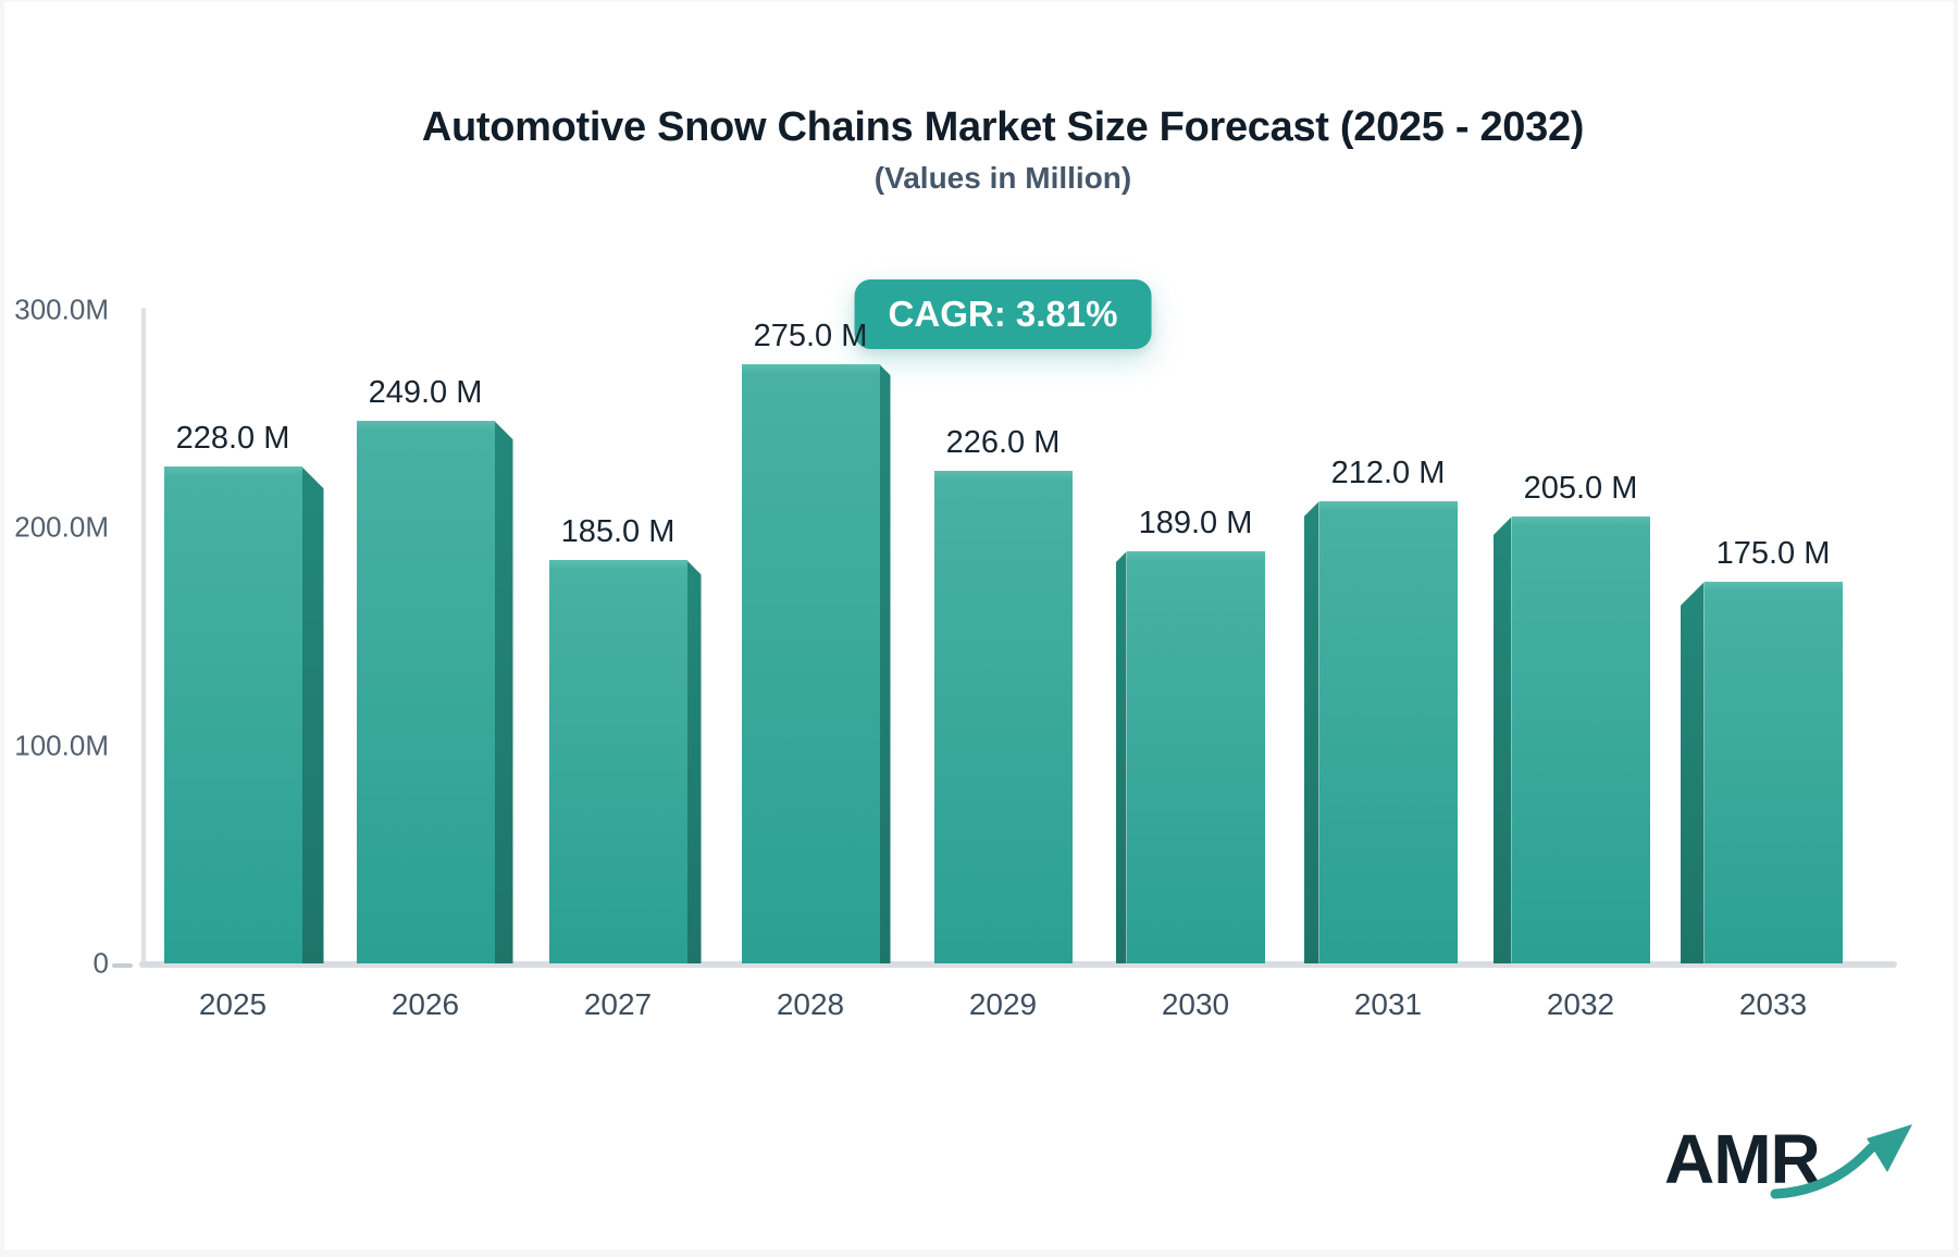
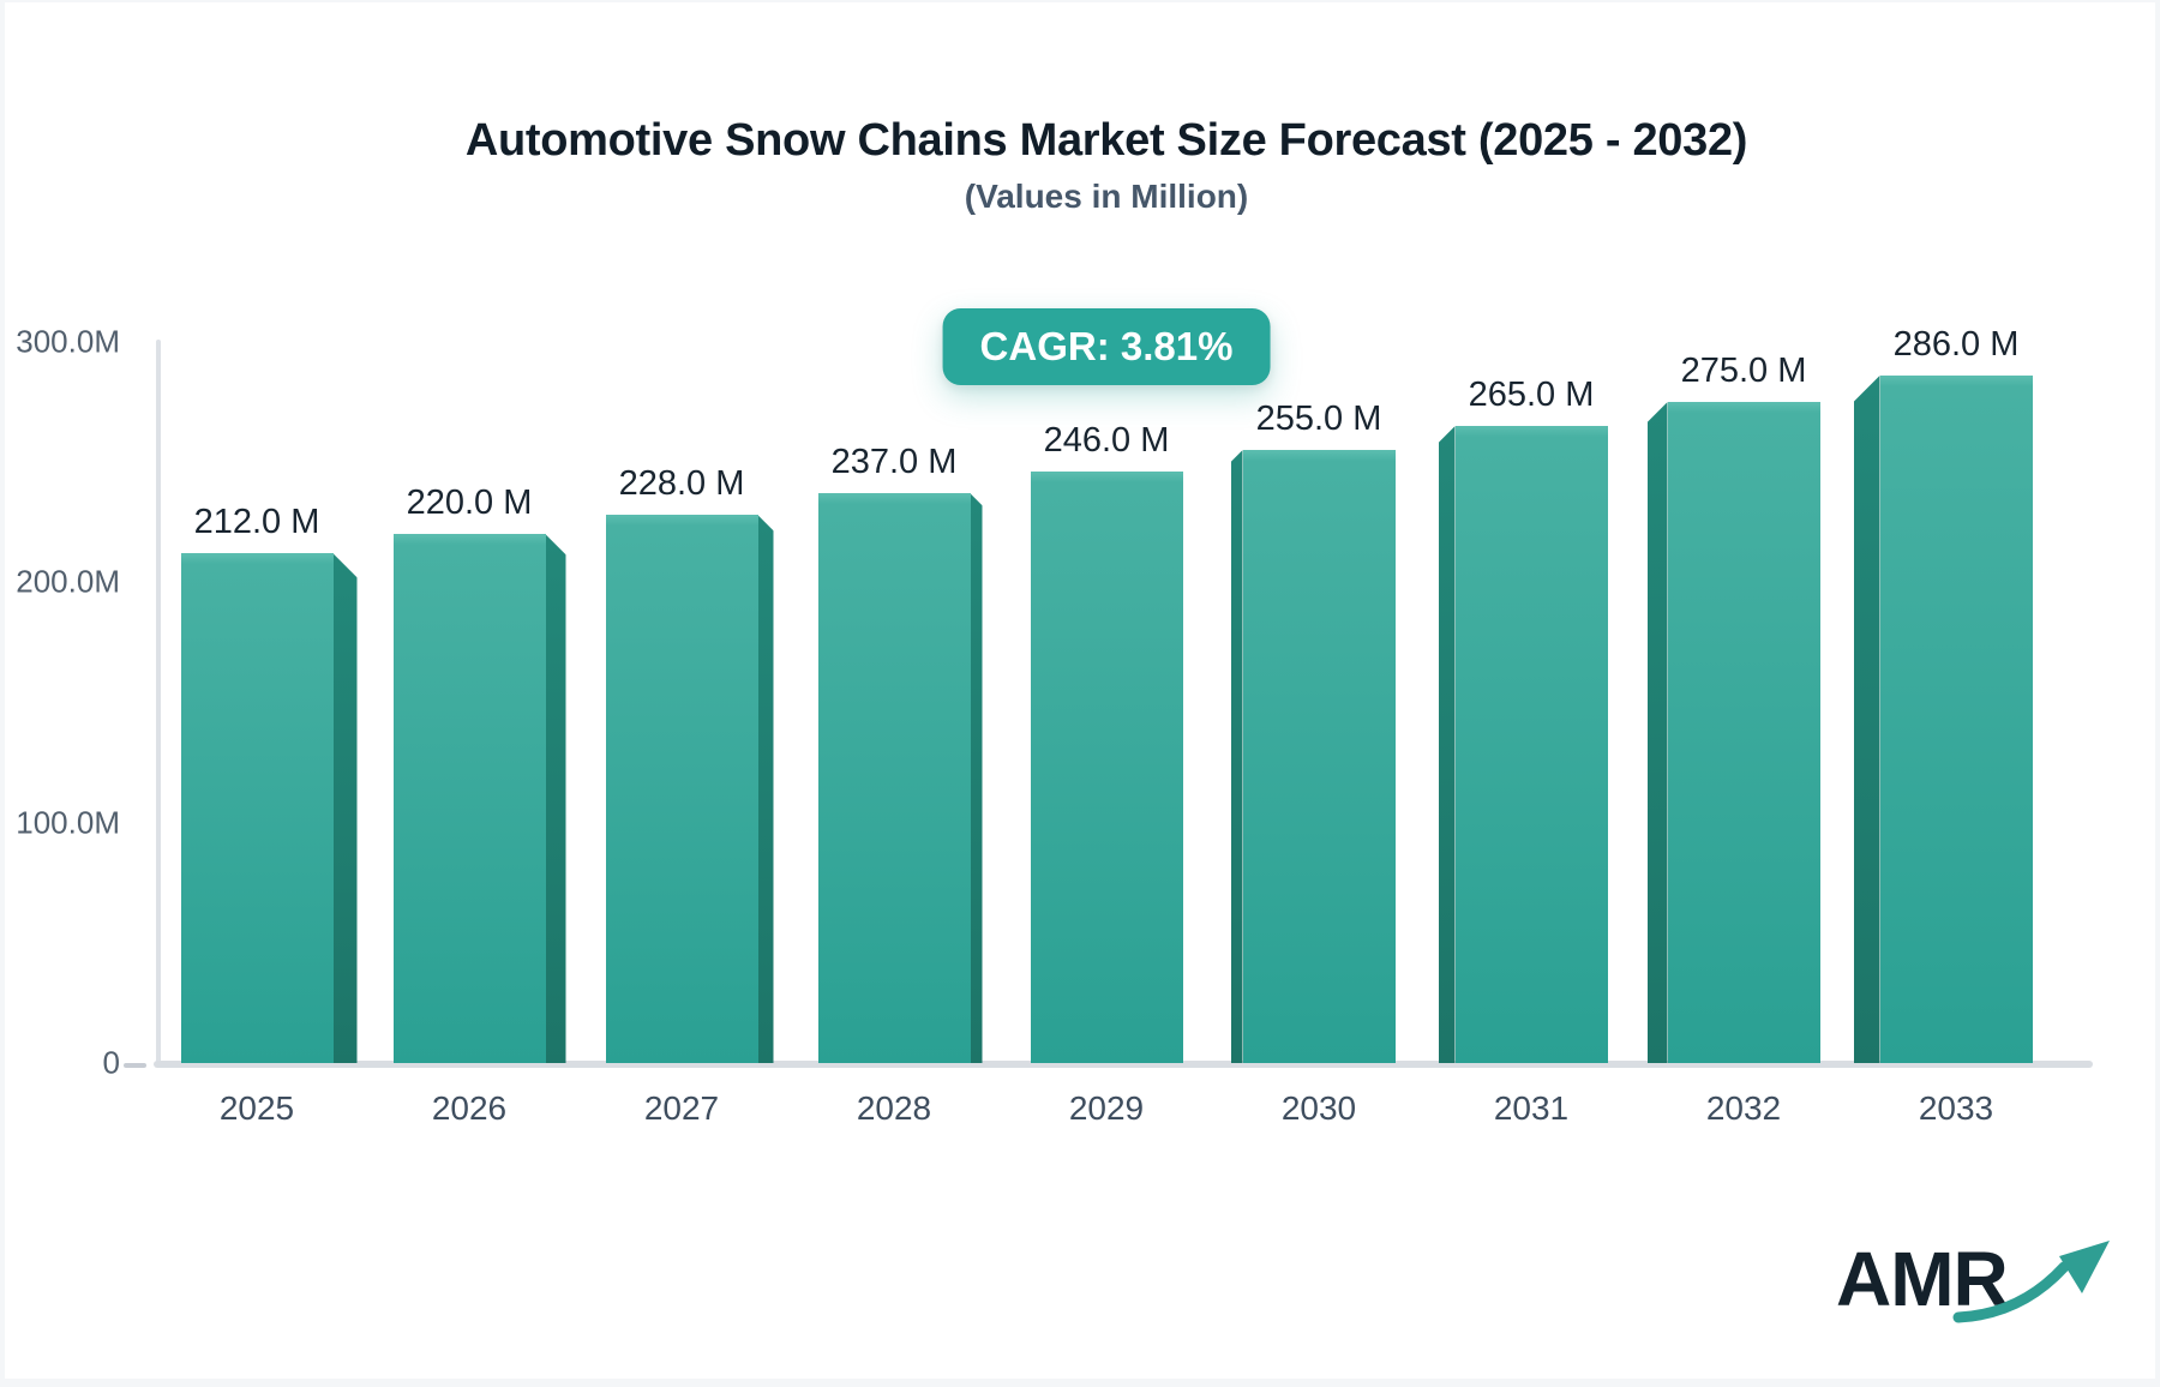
2025: 228.0 -> 212.0
2026: 249.0 -> 220.0
2027: 185.0 -> 228.0
2028: 275.0 -> 237.0
2029: 226.0 -> 246.0
2030: 189.0 -> 255.0
2031: 212.0 -> 265.0
2032: 205.0 -> 275.0
2033: 175.0 -> 286.0
